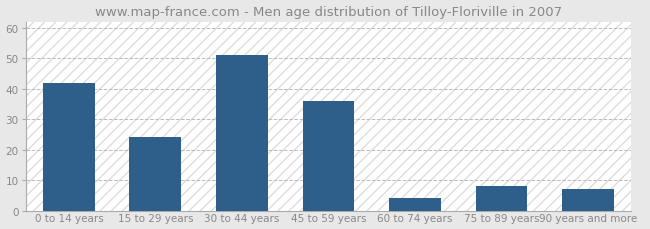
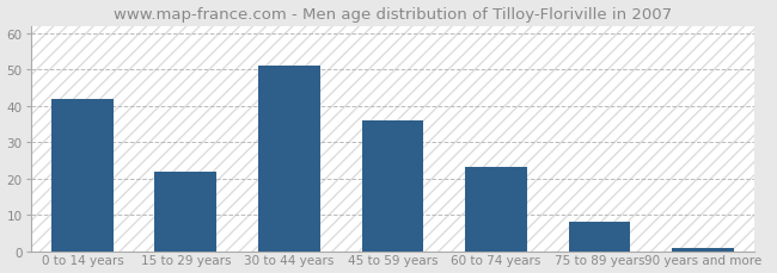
15 to 29 years: 24 -> 22
60 to 74 years: 4 -> 23
90 years and more: 7 -> 1
